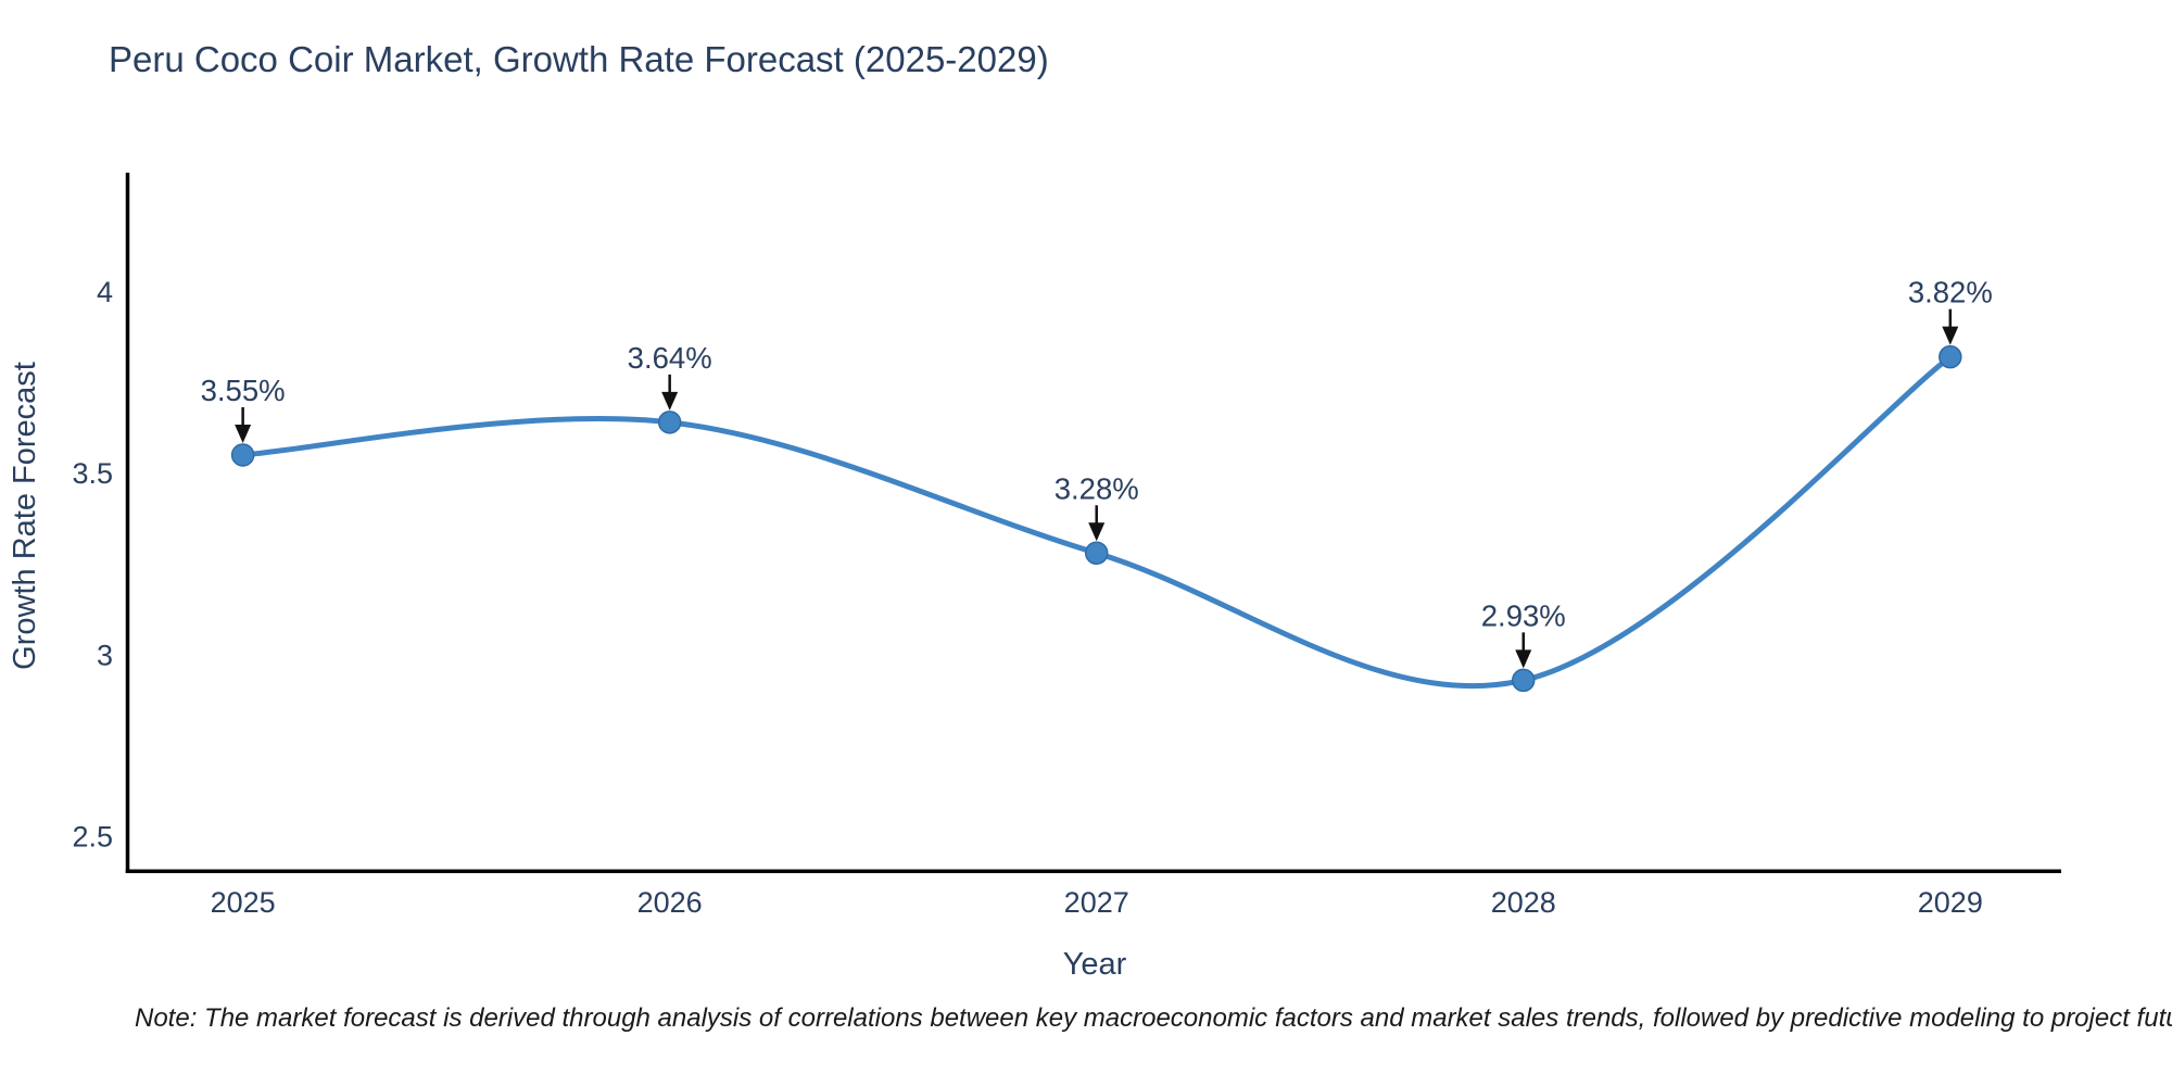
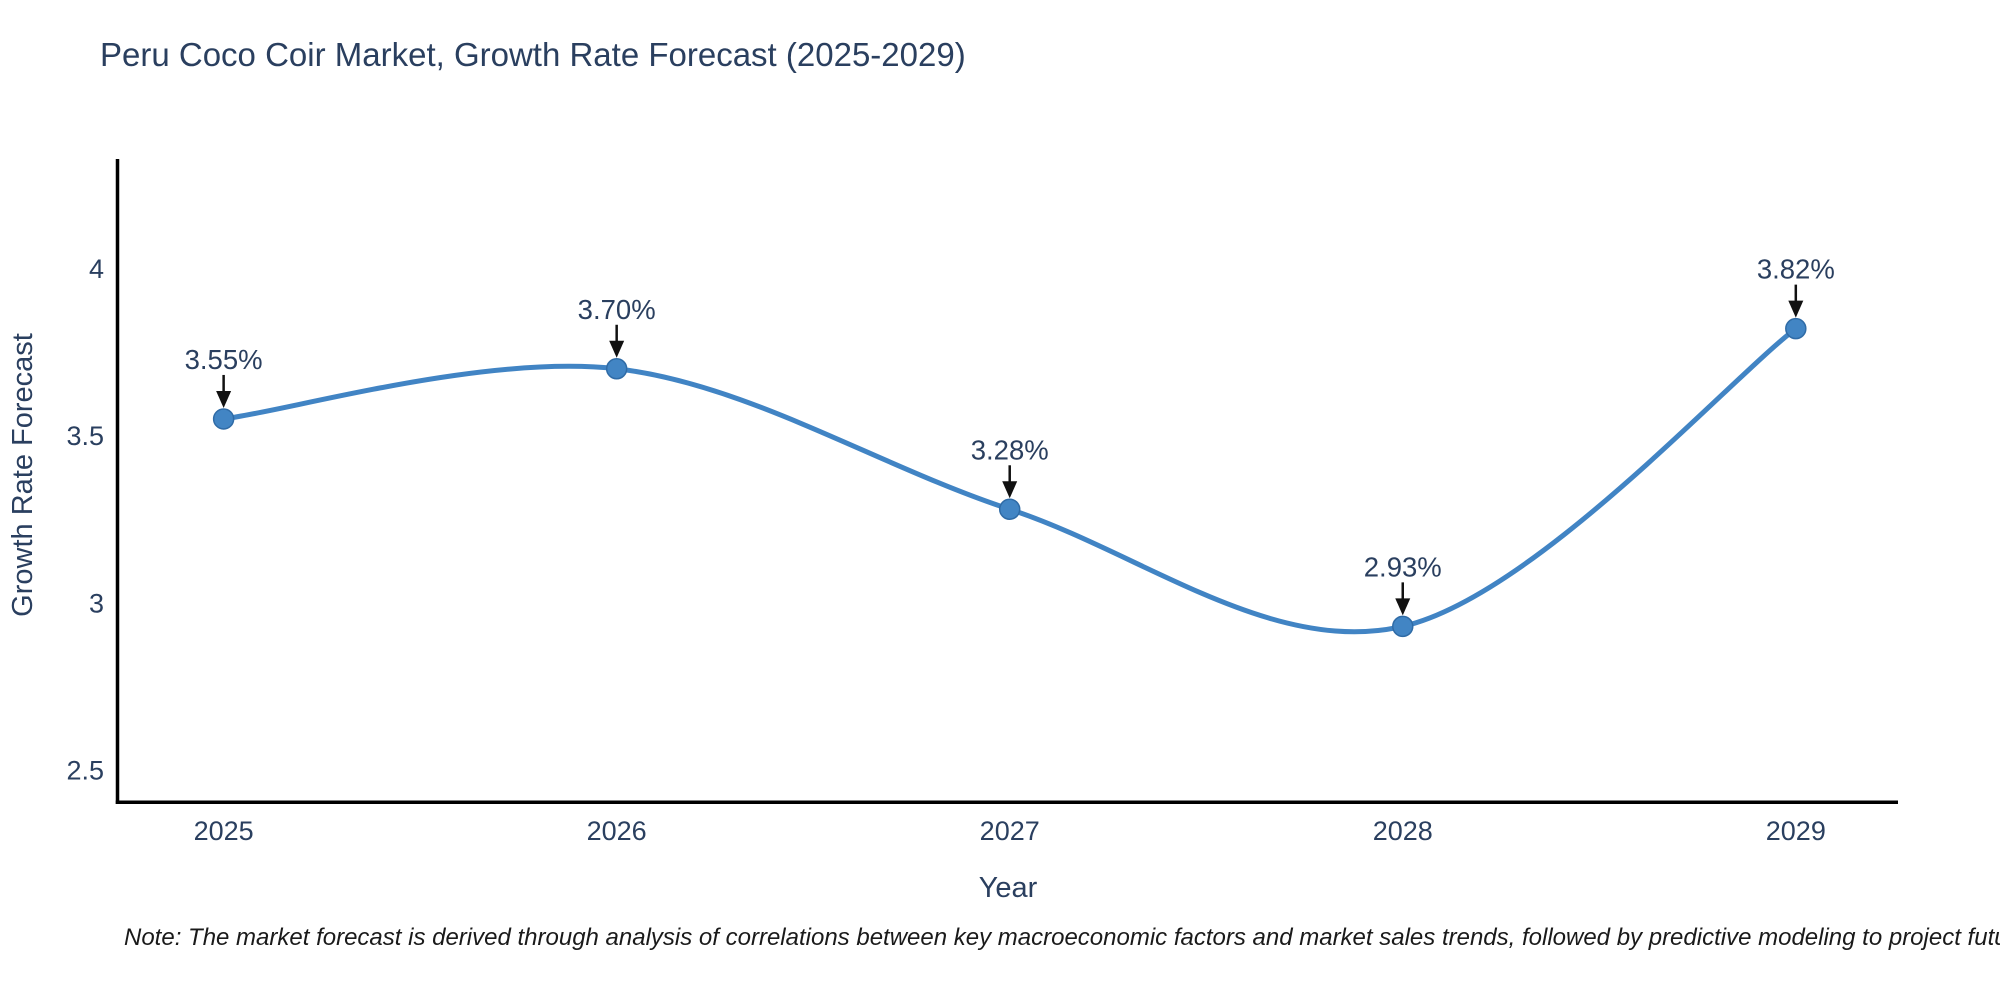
2026: 3.64% -> 3.70%
